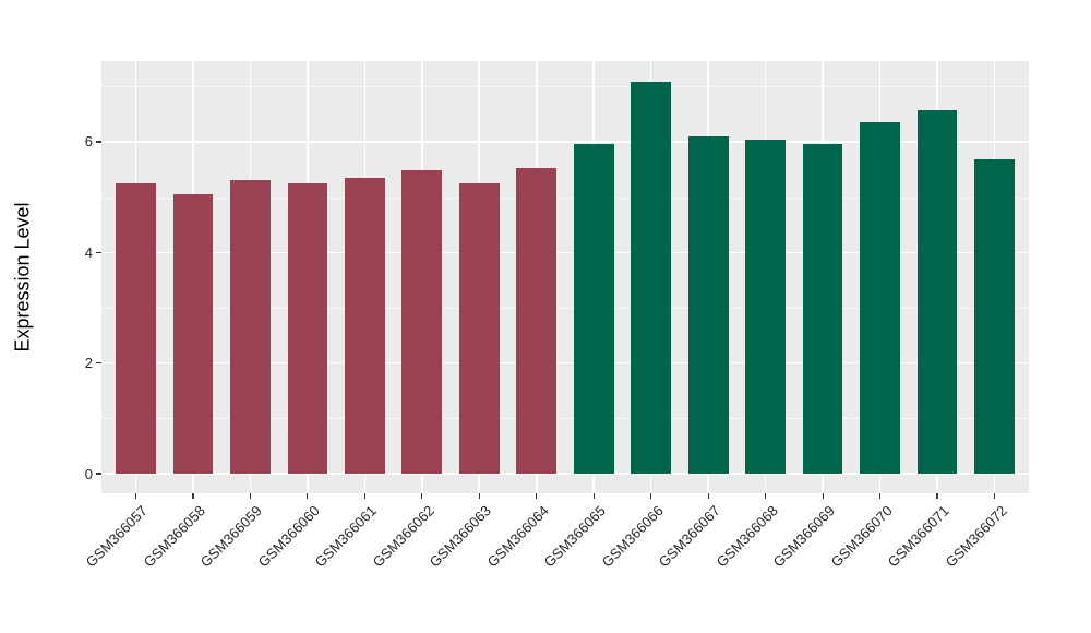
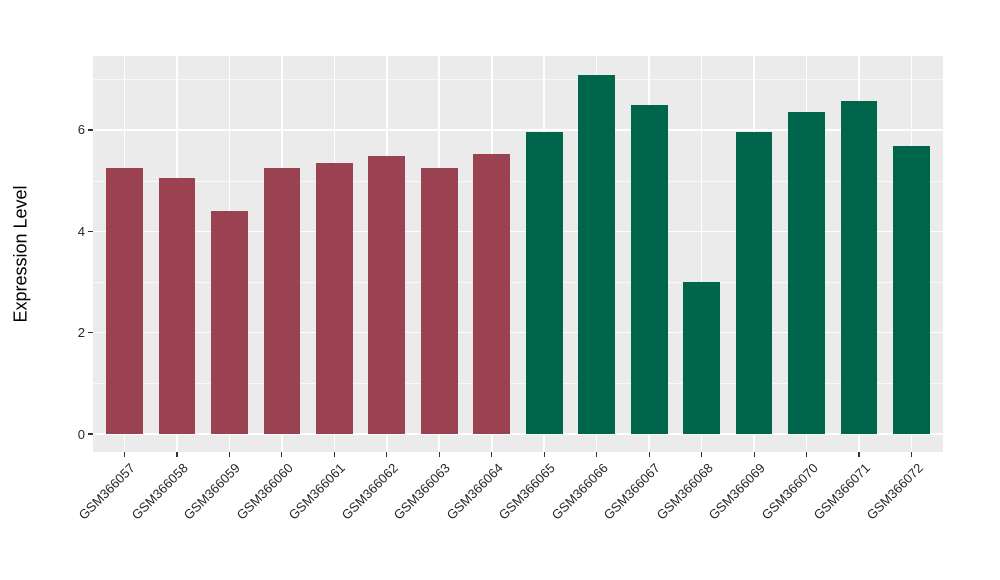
GSM366059: 5.3 -> 4.4
GSM366067: 6.1 -> 6.5
GSM366068: 6.0 -> 3.0
